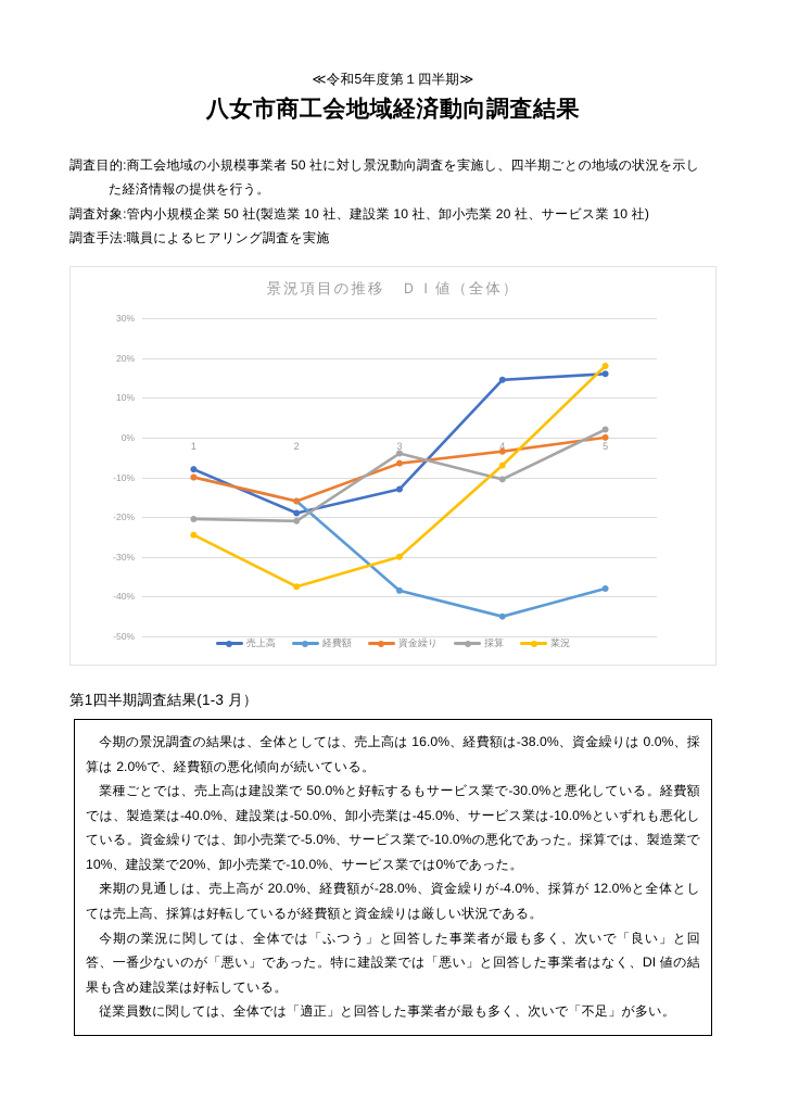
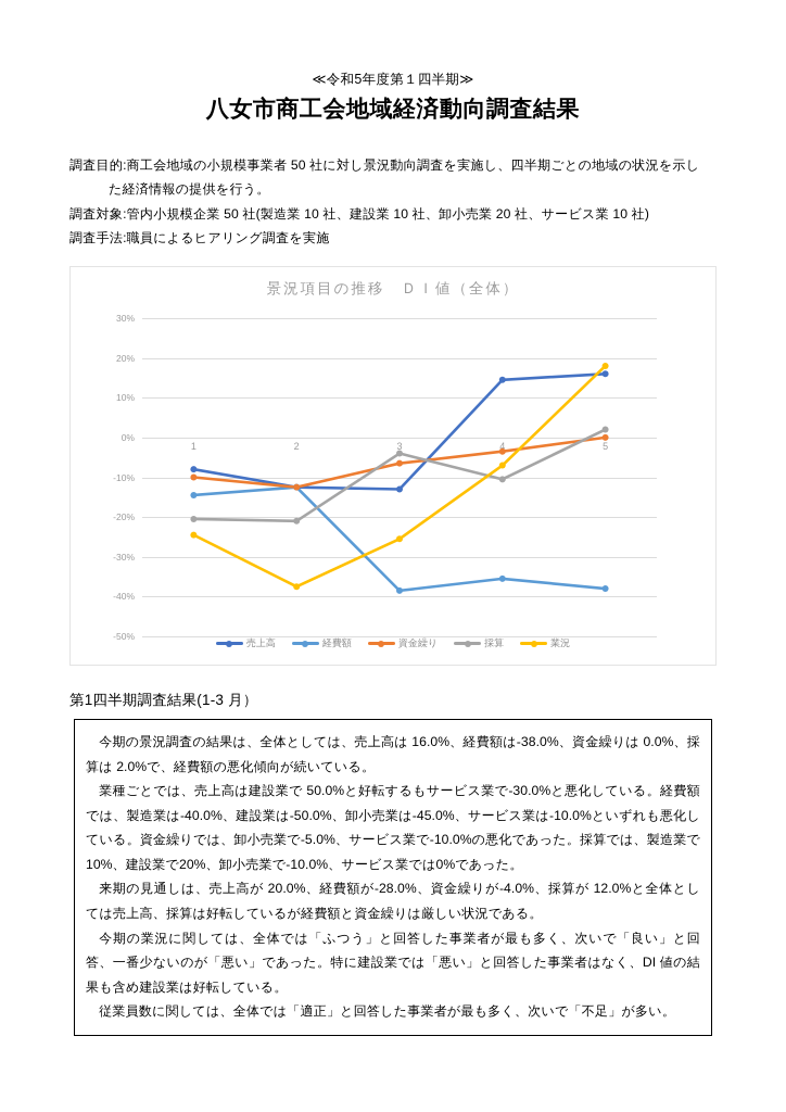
経費額/1: -10% -> -14%
売上高/2: -19% -> -12%
経費額/2: -16% -> -12%
資金繰り/2: -16% -> -12%
業況/3: -30% -> -26%
経費額/4: -45% -> -36%
